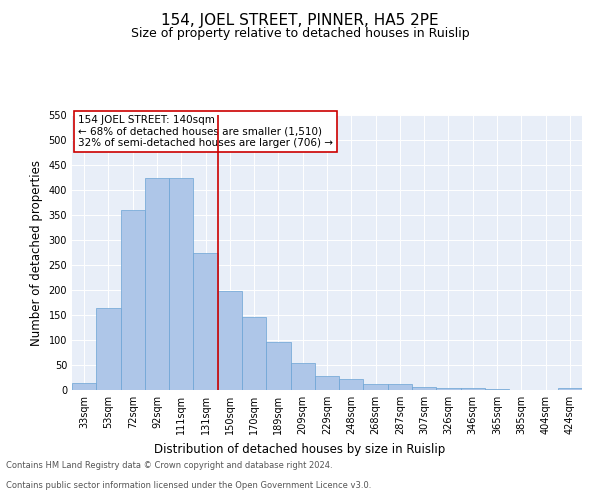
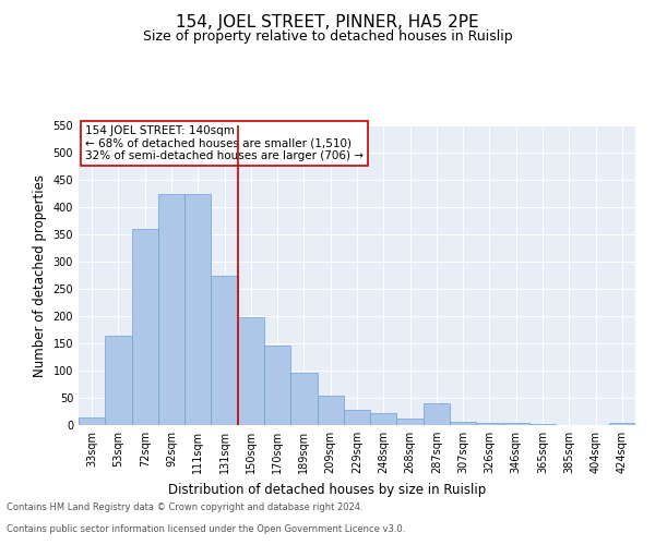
287sqm: 13 -> 40
